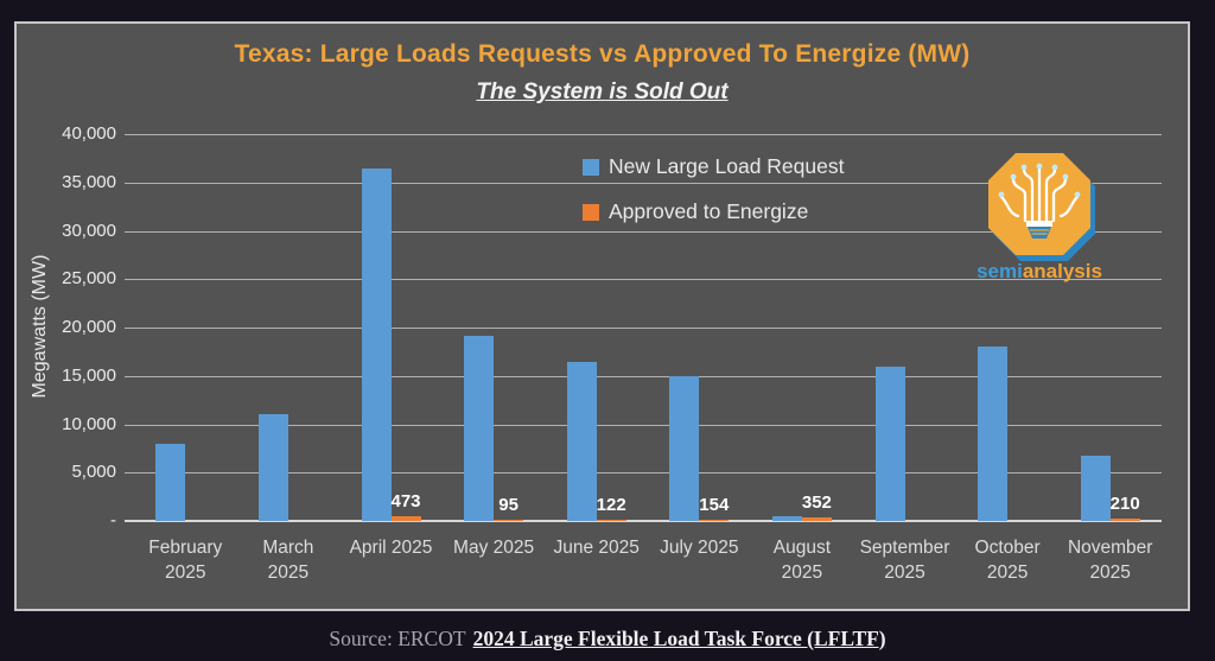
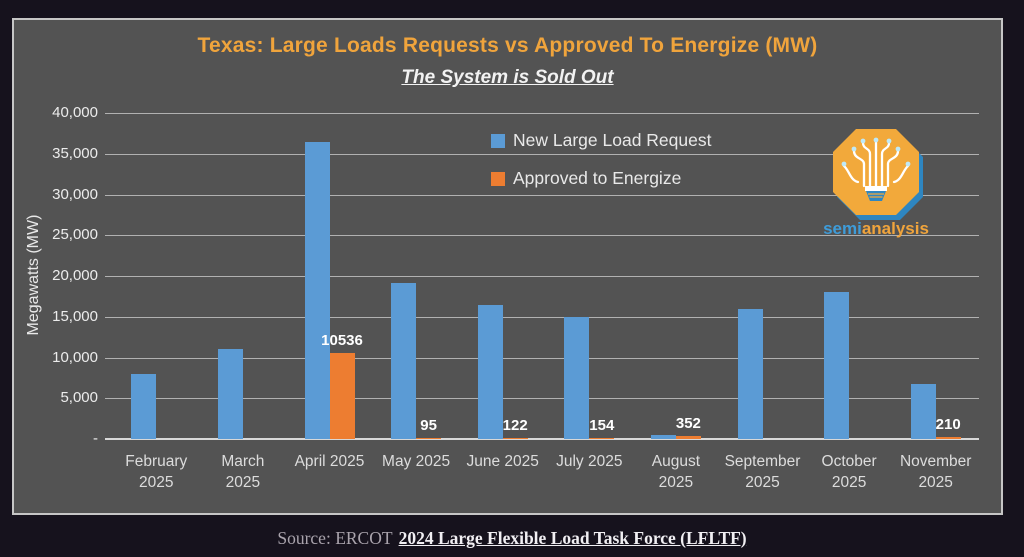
Approved to Energize/April 2025: 473 -> 10536
